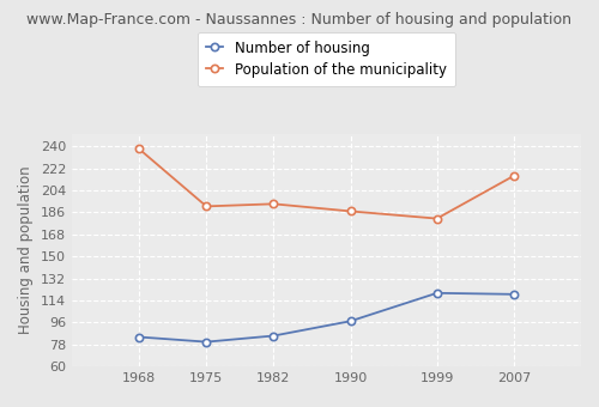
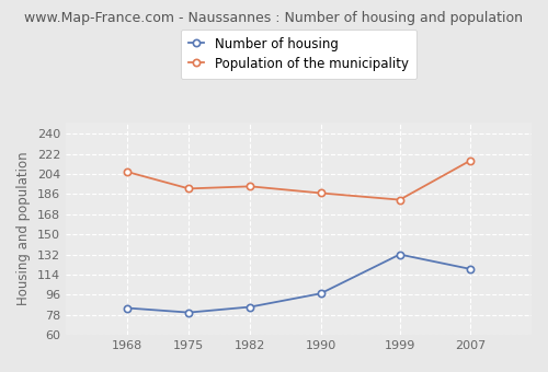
Population of the municipality/1968: 238 -> 206
Number of housing/1999: 120 -> 132
